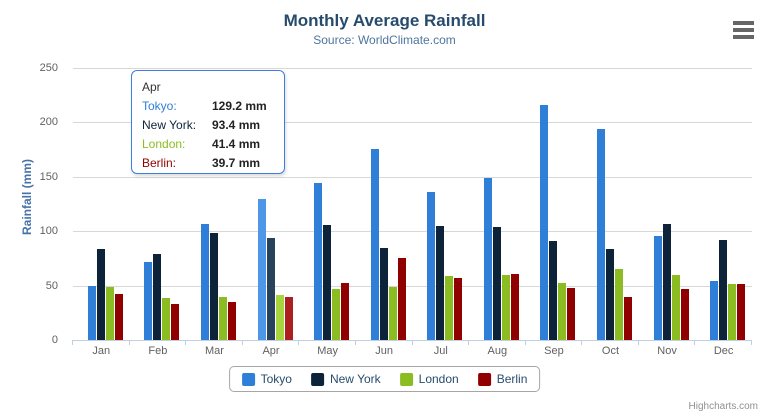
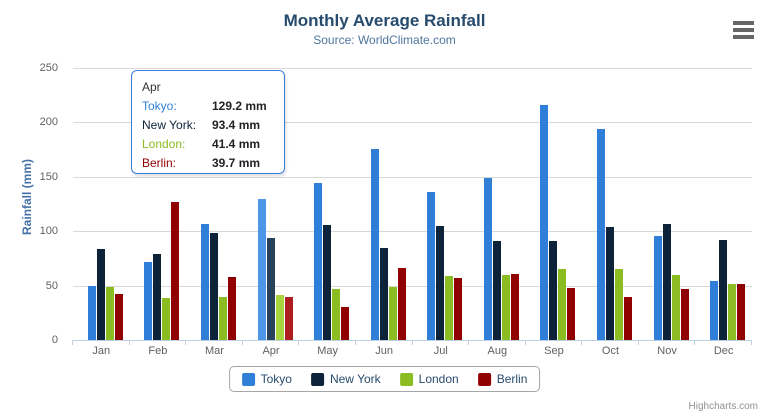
Berlin/Feb: 33 -> 127
Berlin/Mar: 34 -> 58
Berlin/May: 53 -> 30
Berlin/Jun: 76 -> 66
New York/Aug: 104 -> 91
London/Sep: 52 -> 65
New York/Oct: 84 -> 104
